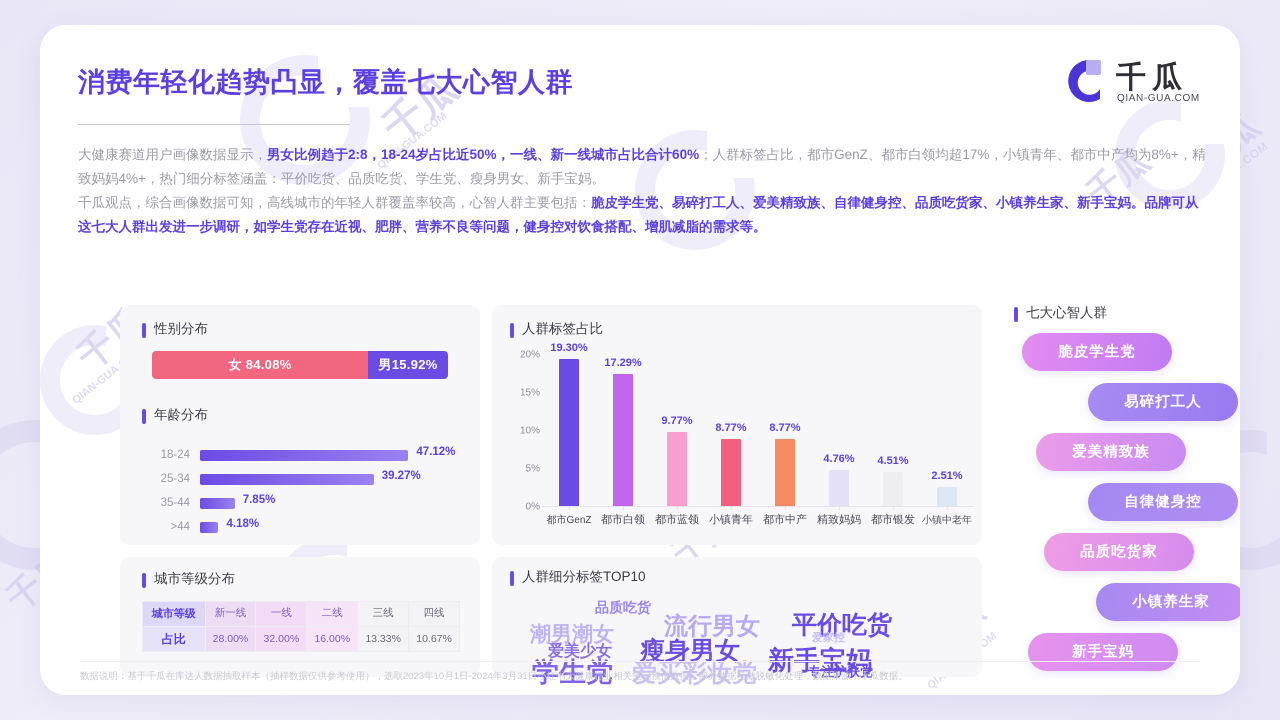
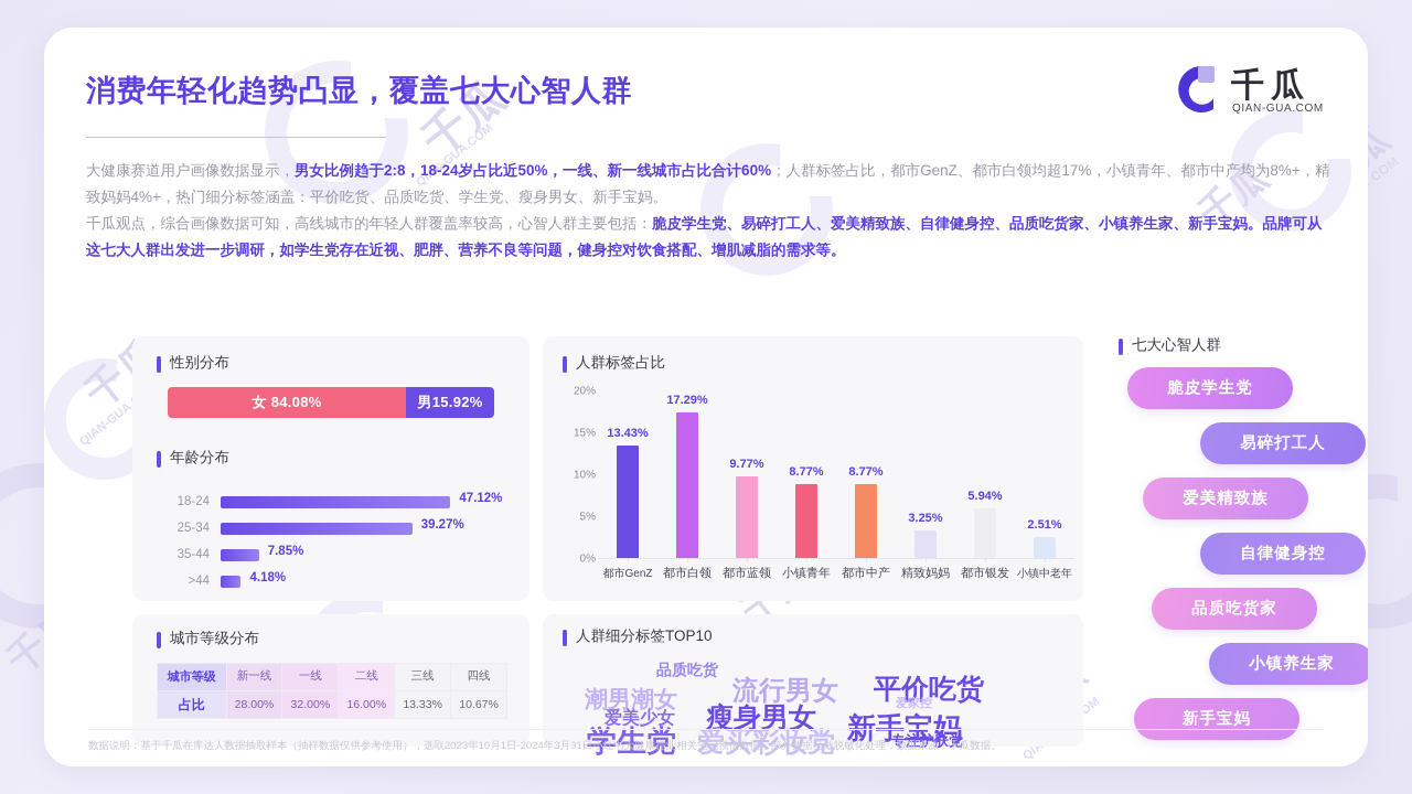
都市GenZ: 19.30% -> 13.43%
精致妈妈: 4.76% -> 3.25%
都市银发: 4.51% -> 5.94%
